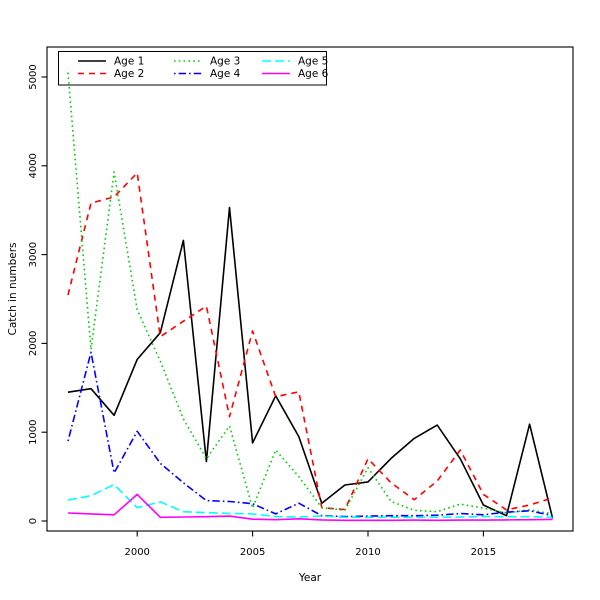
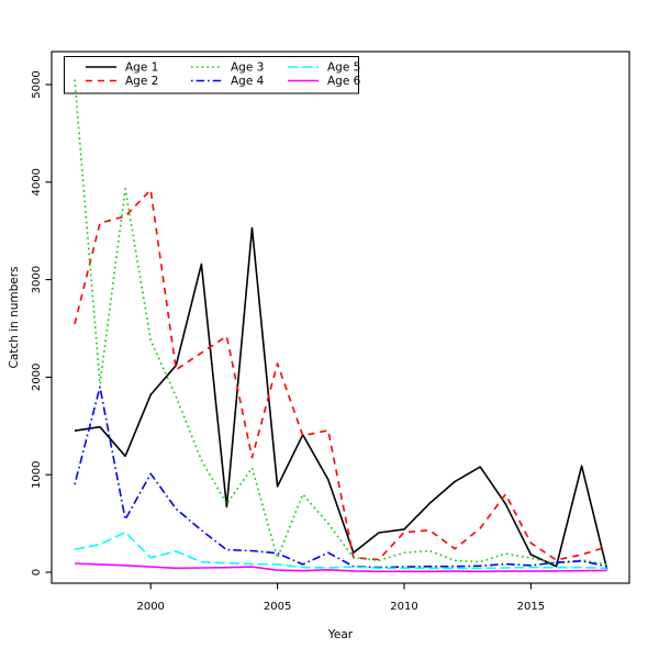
Age 6/2000: 300 -> 100
Age 2/2010: 700 -> 400
Age 3/2010: 600 -> 200
